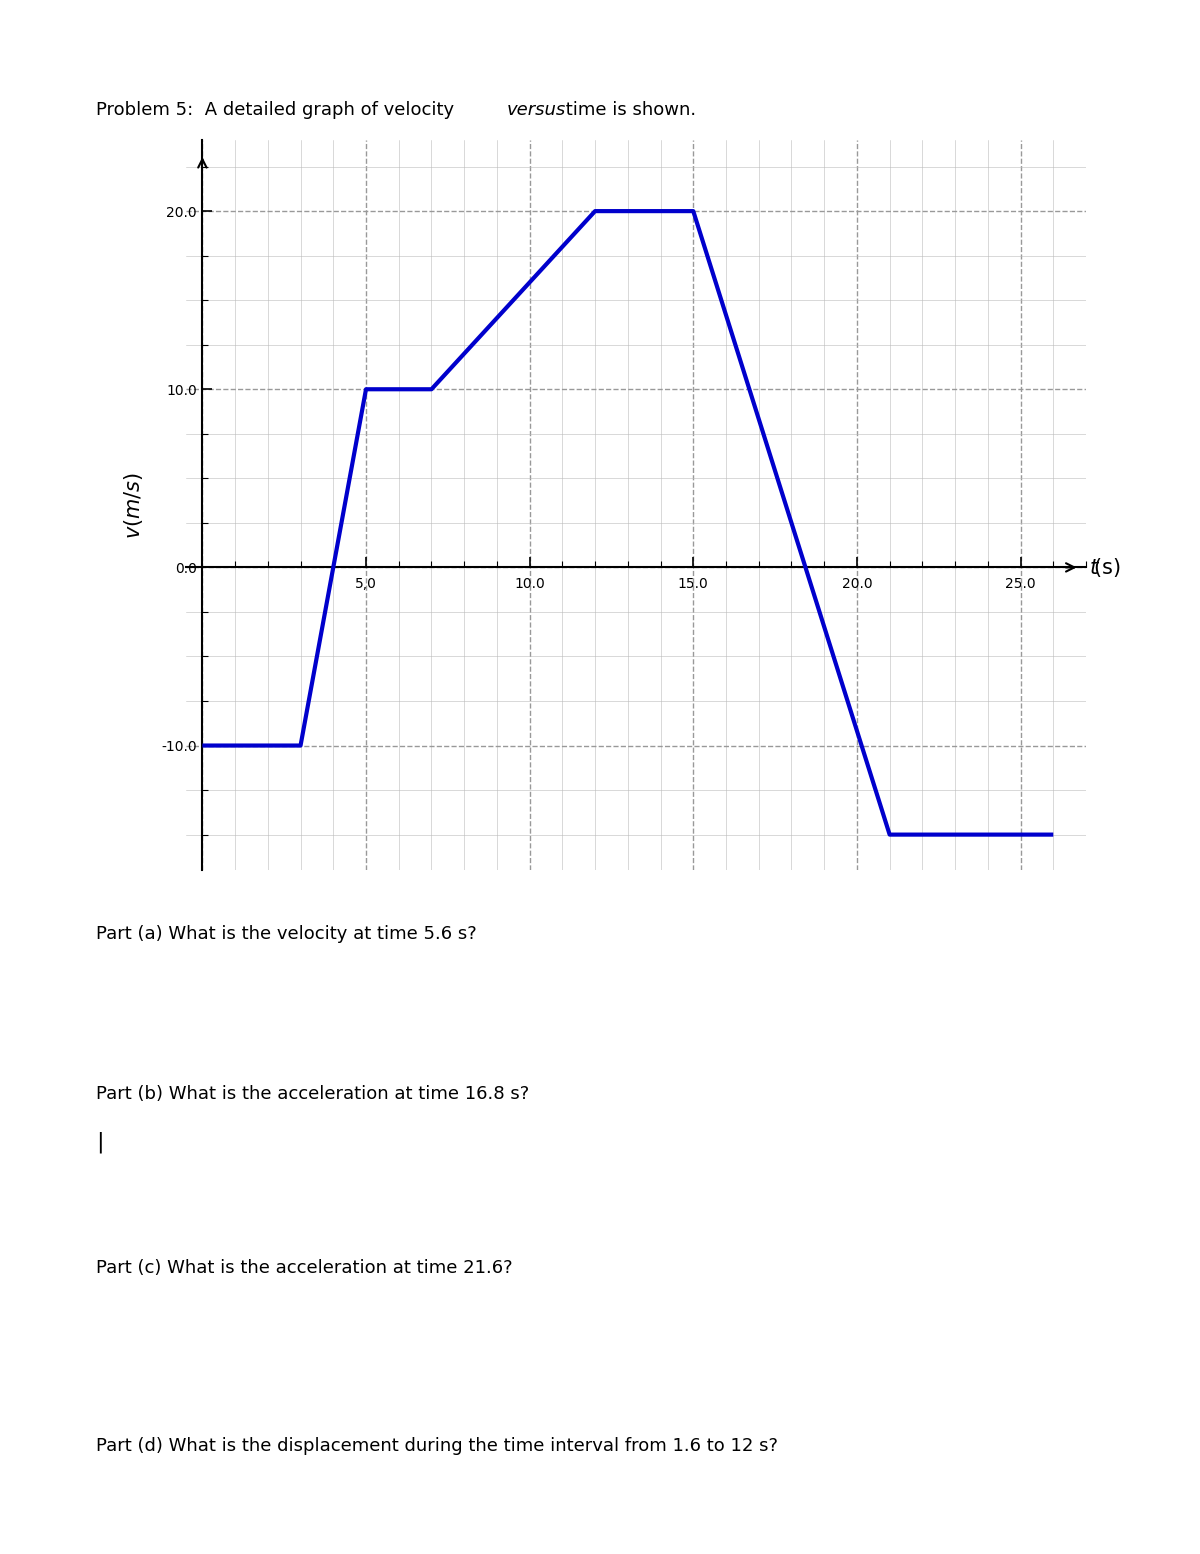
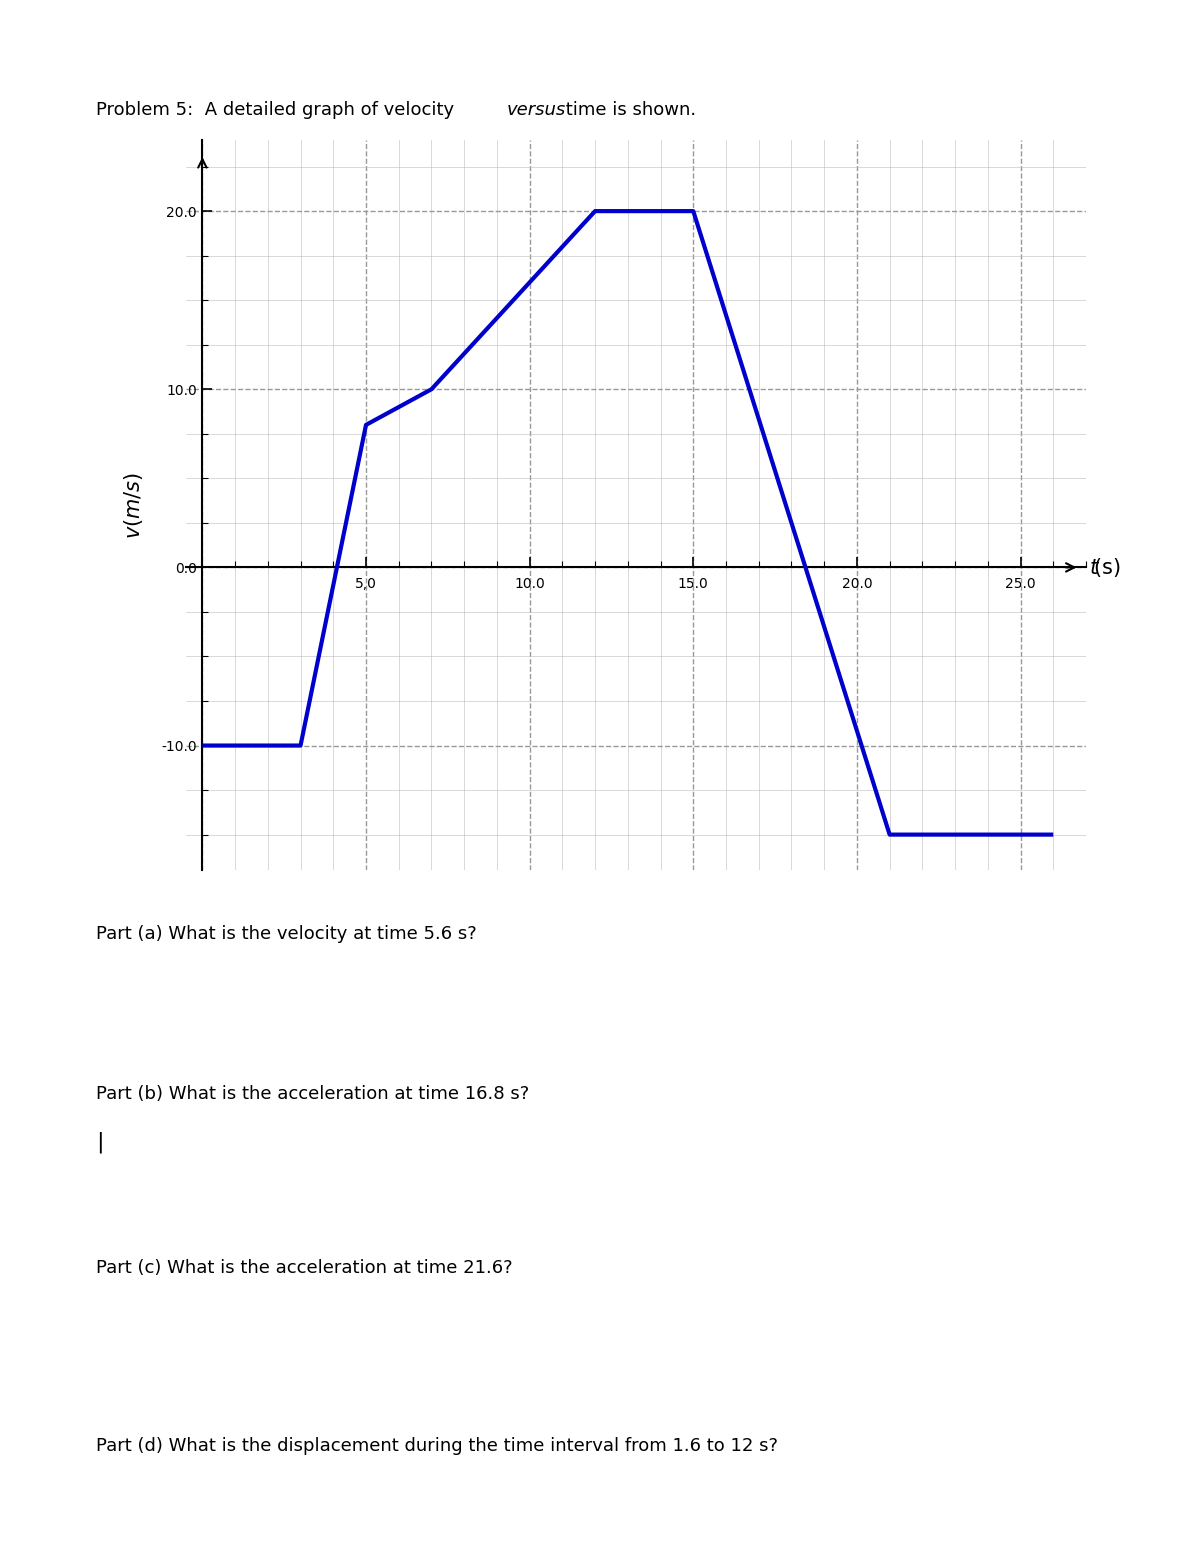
5,0: 10 -> 8
